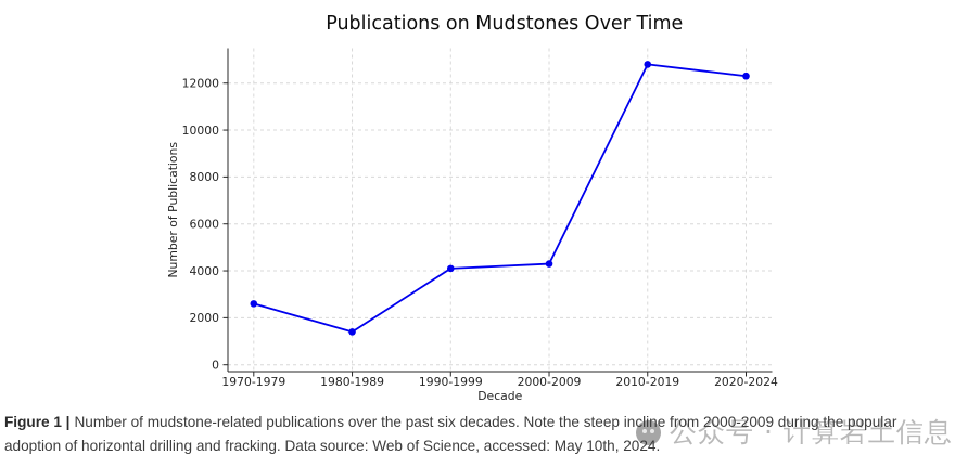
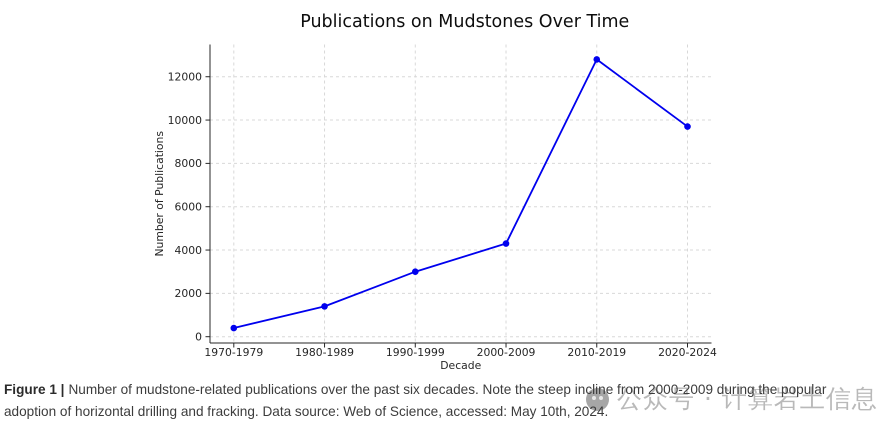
1970-1979: 2600 -> 400
1990-1999: 4100 -> 3000
2020-2024: 12300 -> 9700
